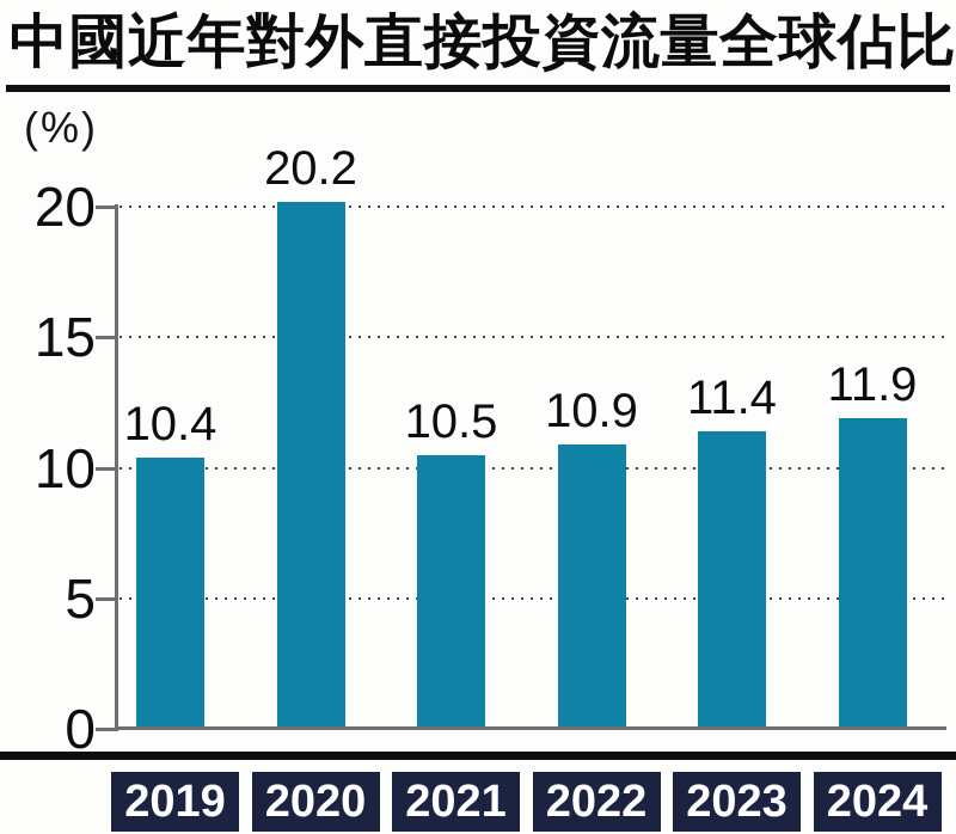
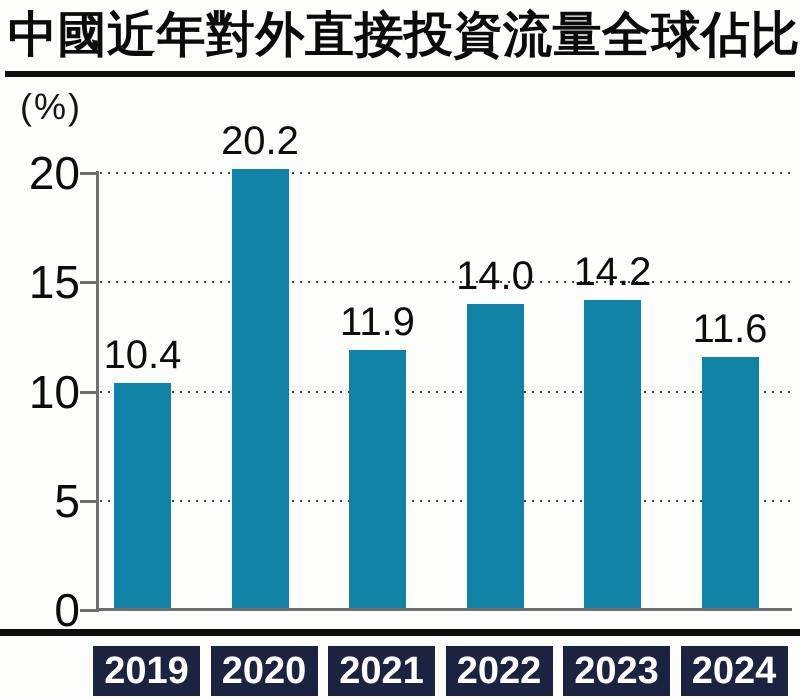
2021: 10.5 -> 11.9
2022: 10.9 -> 14.0
2023: 11.4 -> 14.2
2024: 11.9 -> 11.6
